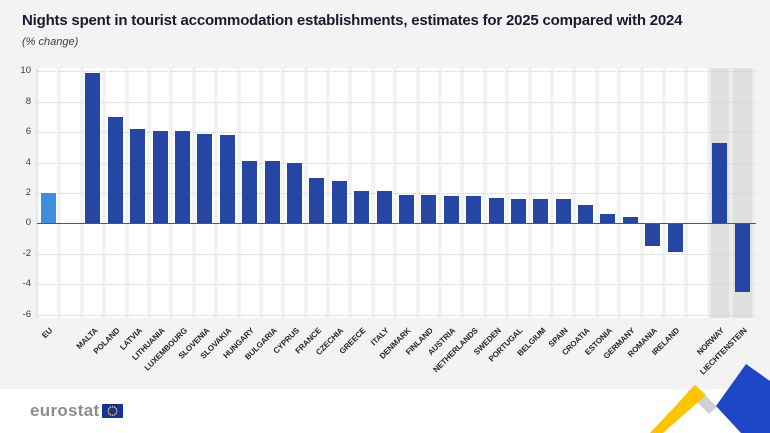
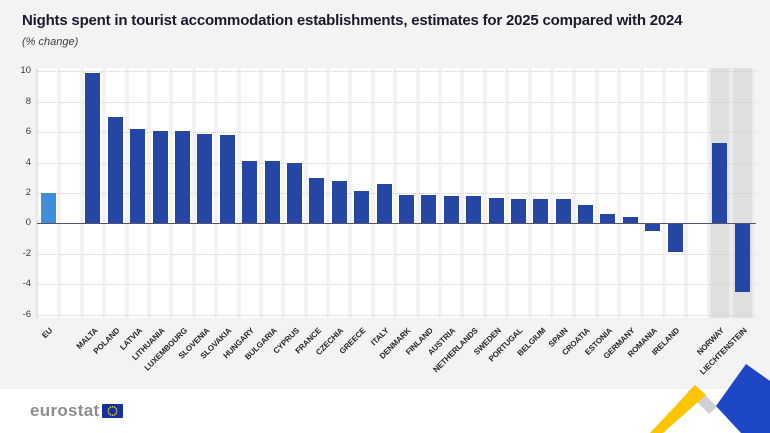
ITALY: 2.1 -> 2.6
ROMANIA: -1.5 -> -0.5
